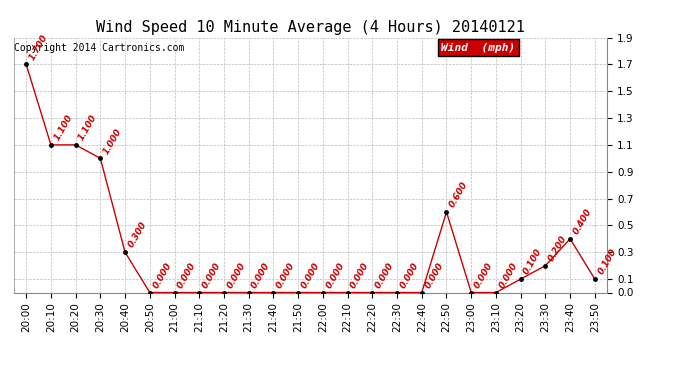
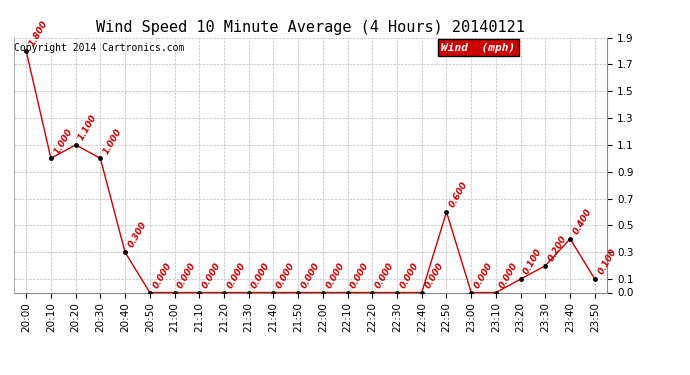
20:00: 1.7 -> 1.8
20:10: 1.100 -> 1.000
